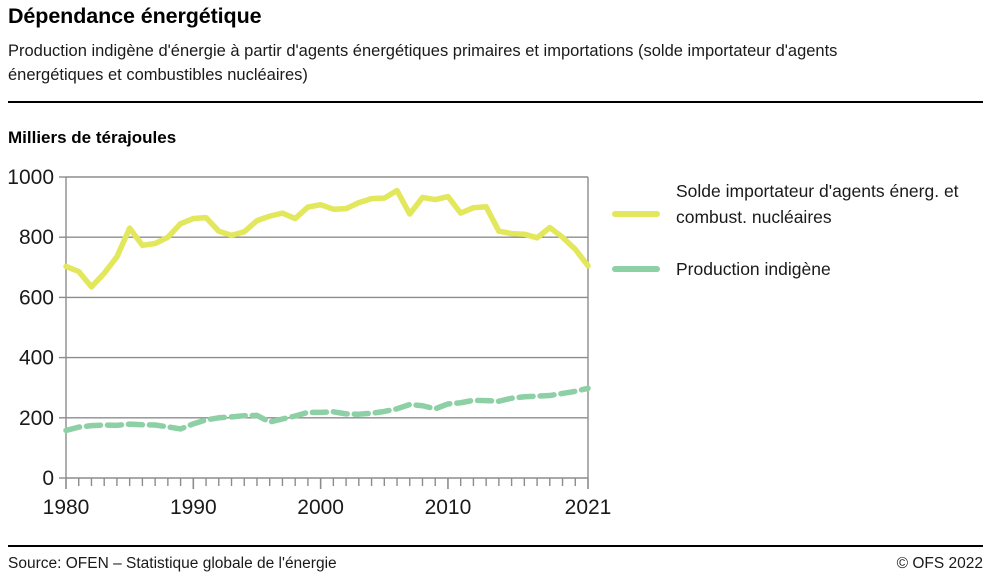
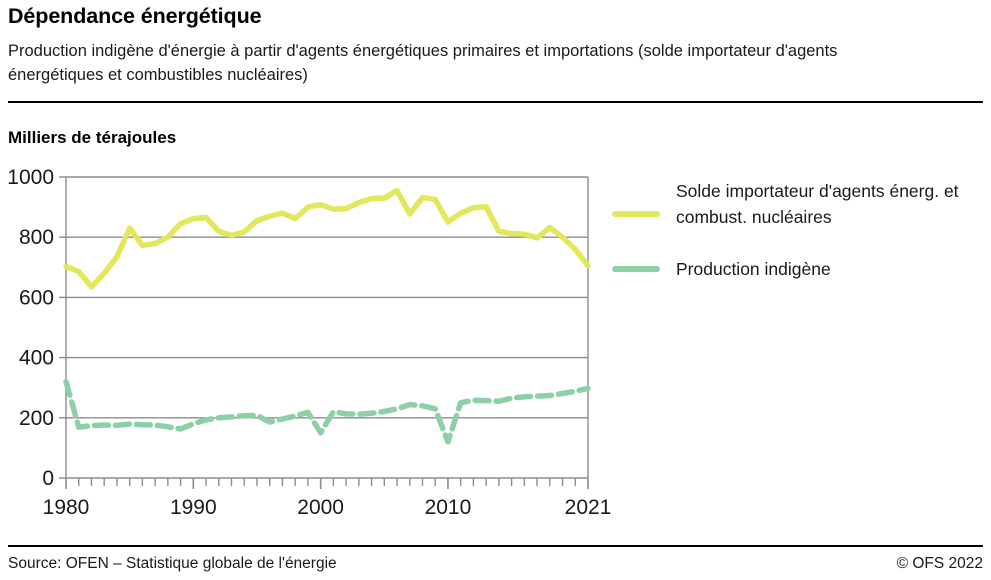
Production indigène/1980: 160 -> 320
Production indigène/2000: 220 -> 150
Solde importateur d'agents énerg. et combust. nucléaires/2010: 940 -> 850
Production indigène/2010: 250 -> 120
